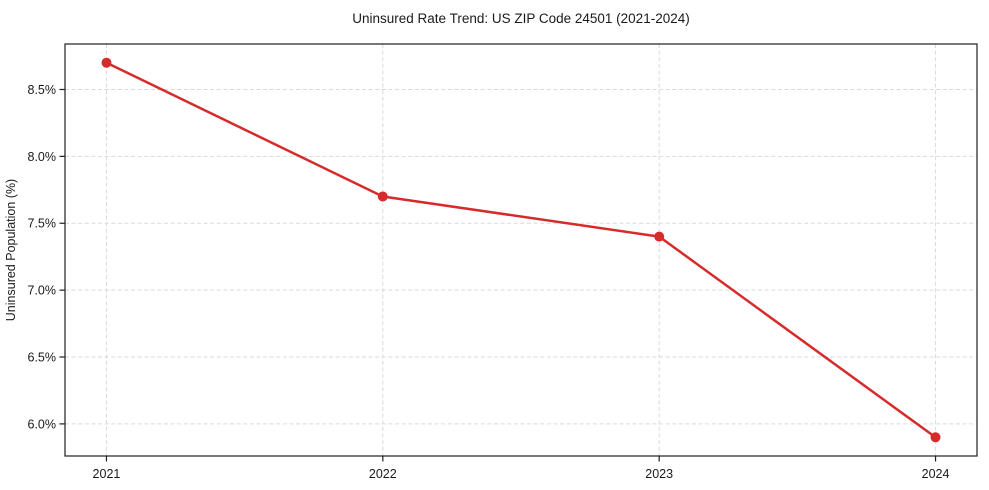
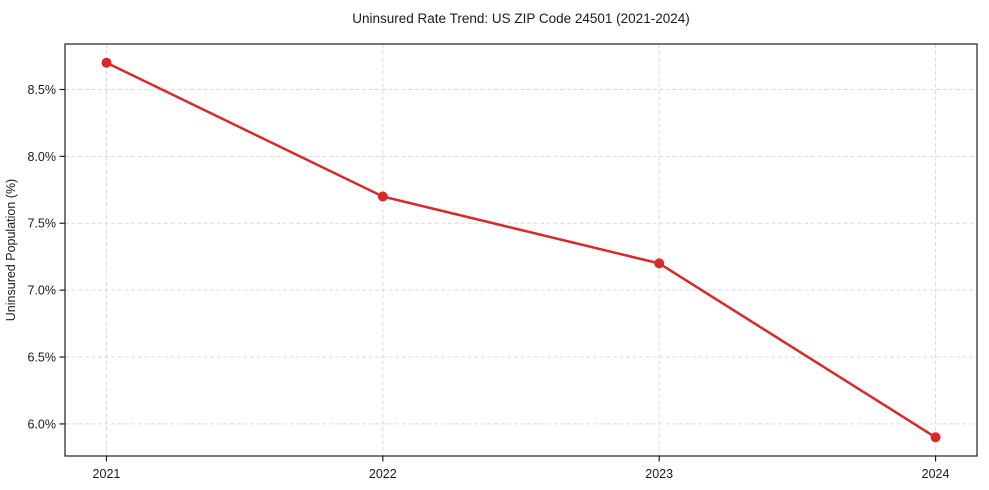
2023: 7.4% -> 7.2%
